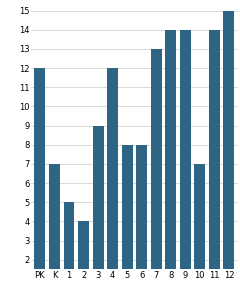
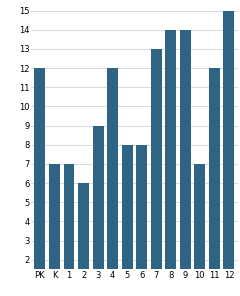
1: 5 -> 7
2: 4 -> 6
11: 14 -> 12
